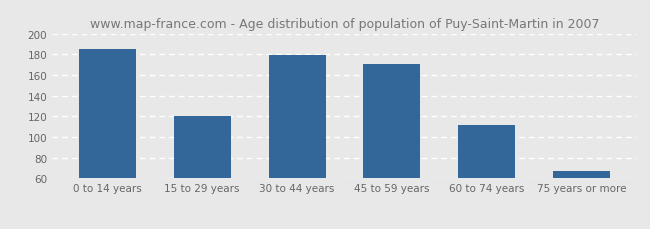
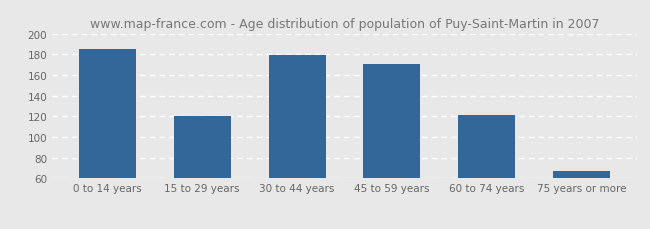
60 to 74 years: 112 -> 121
